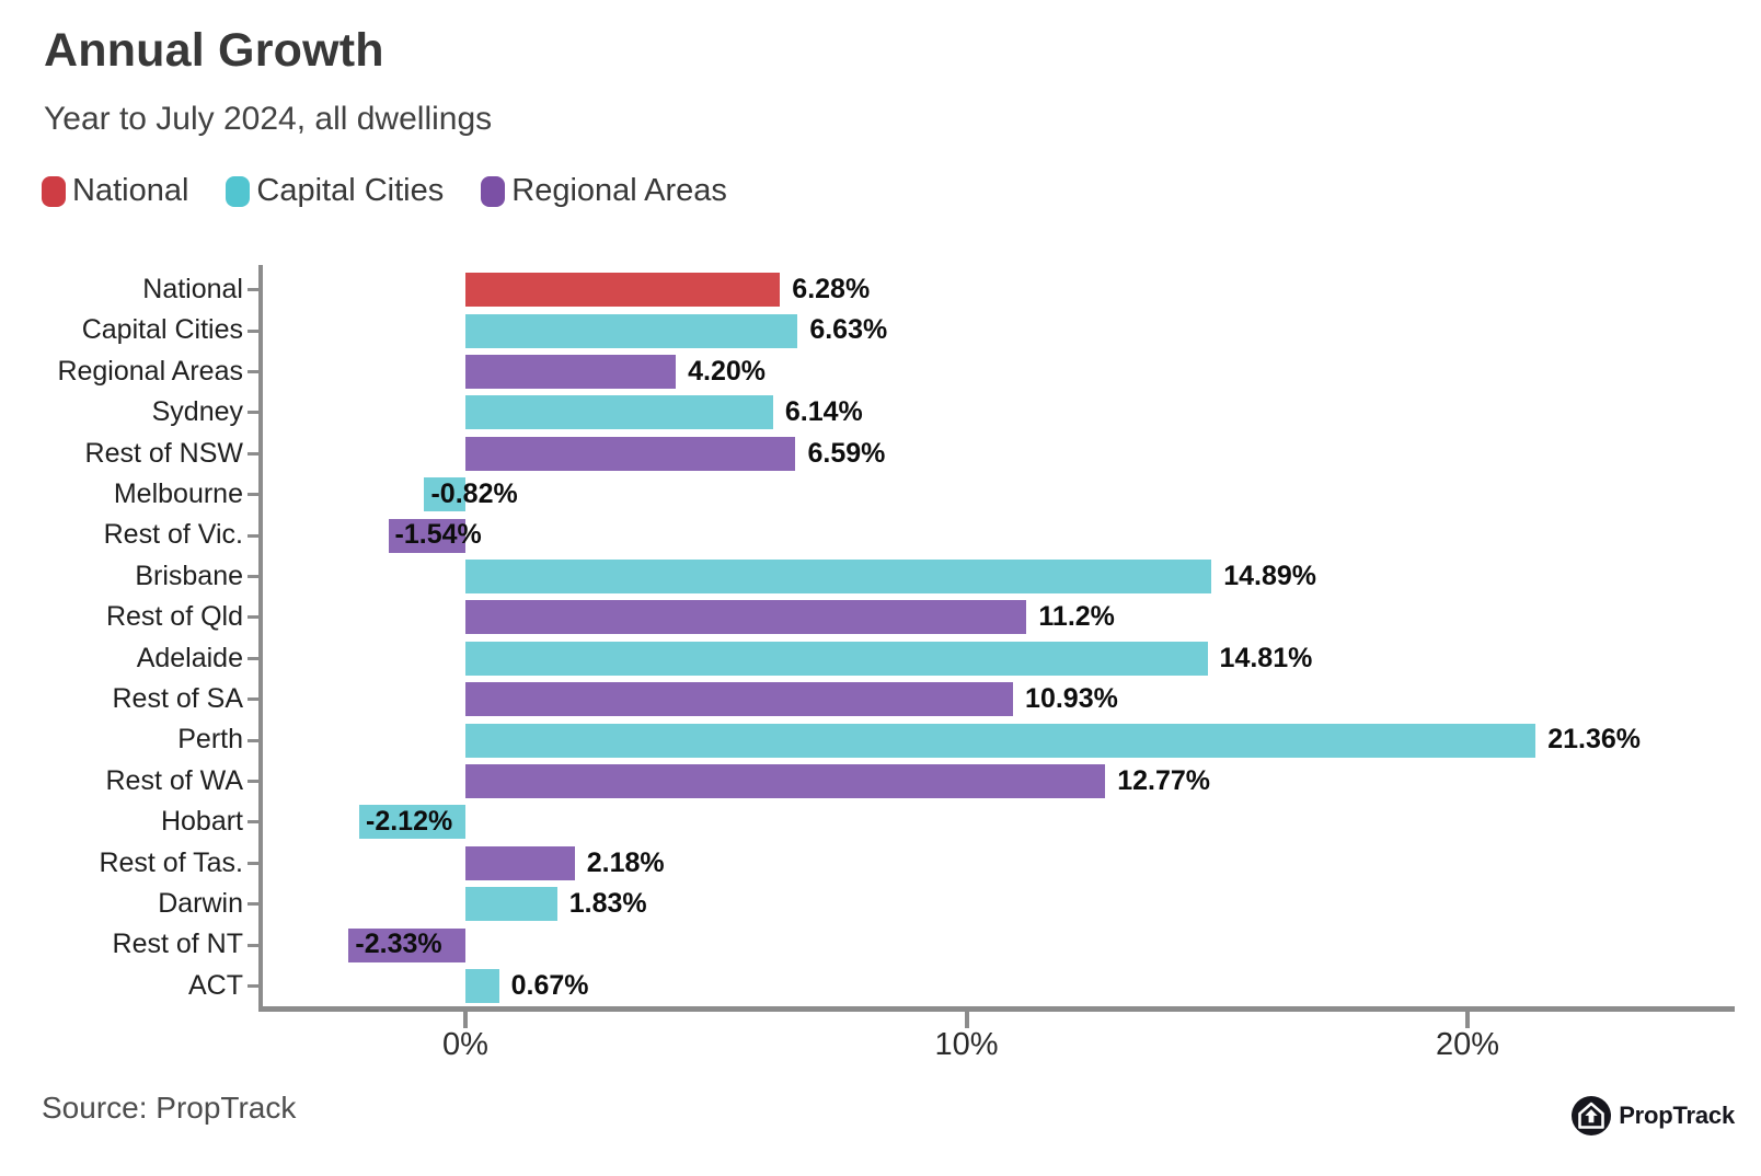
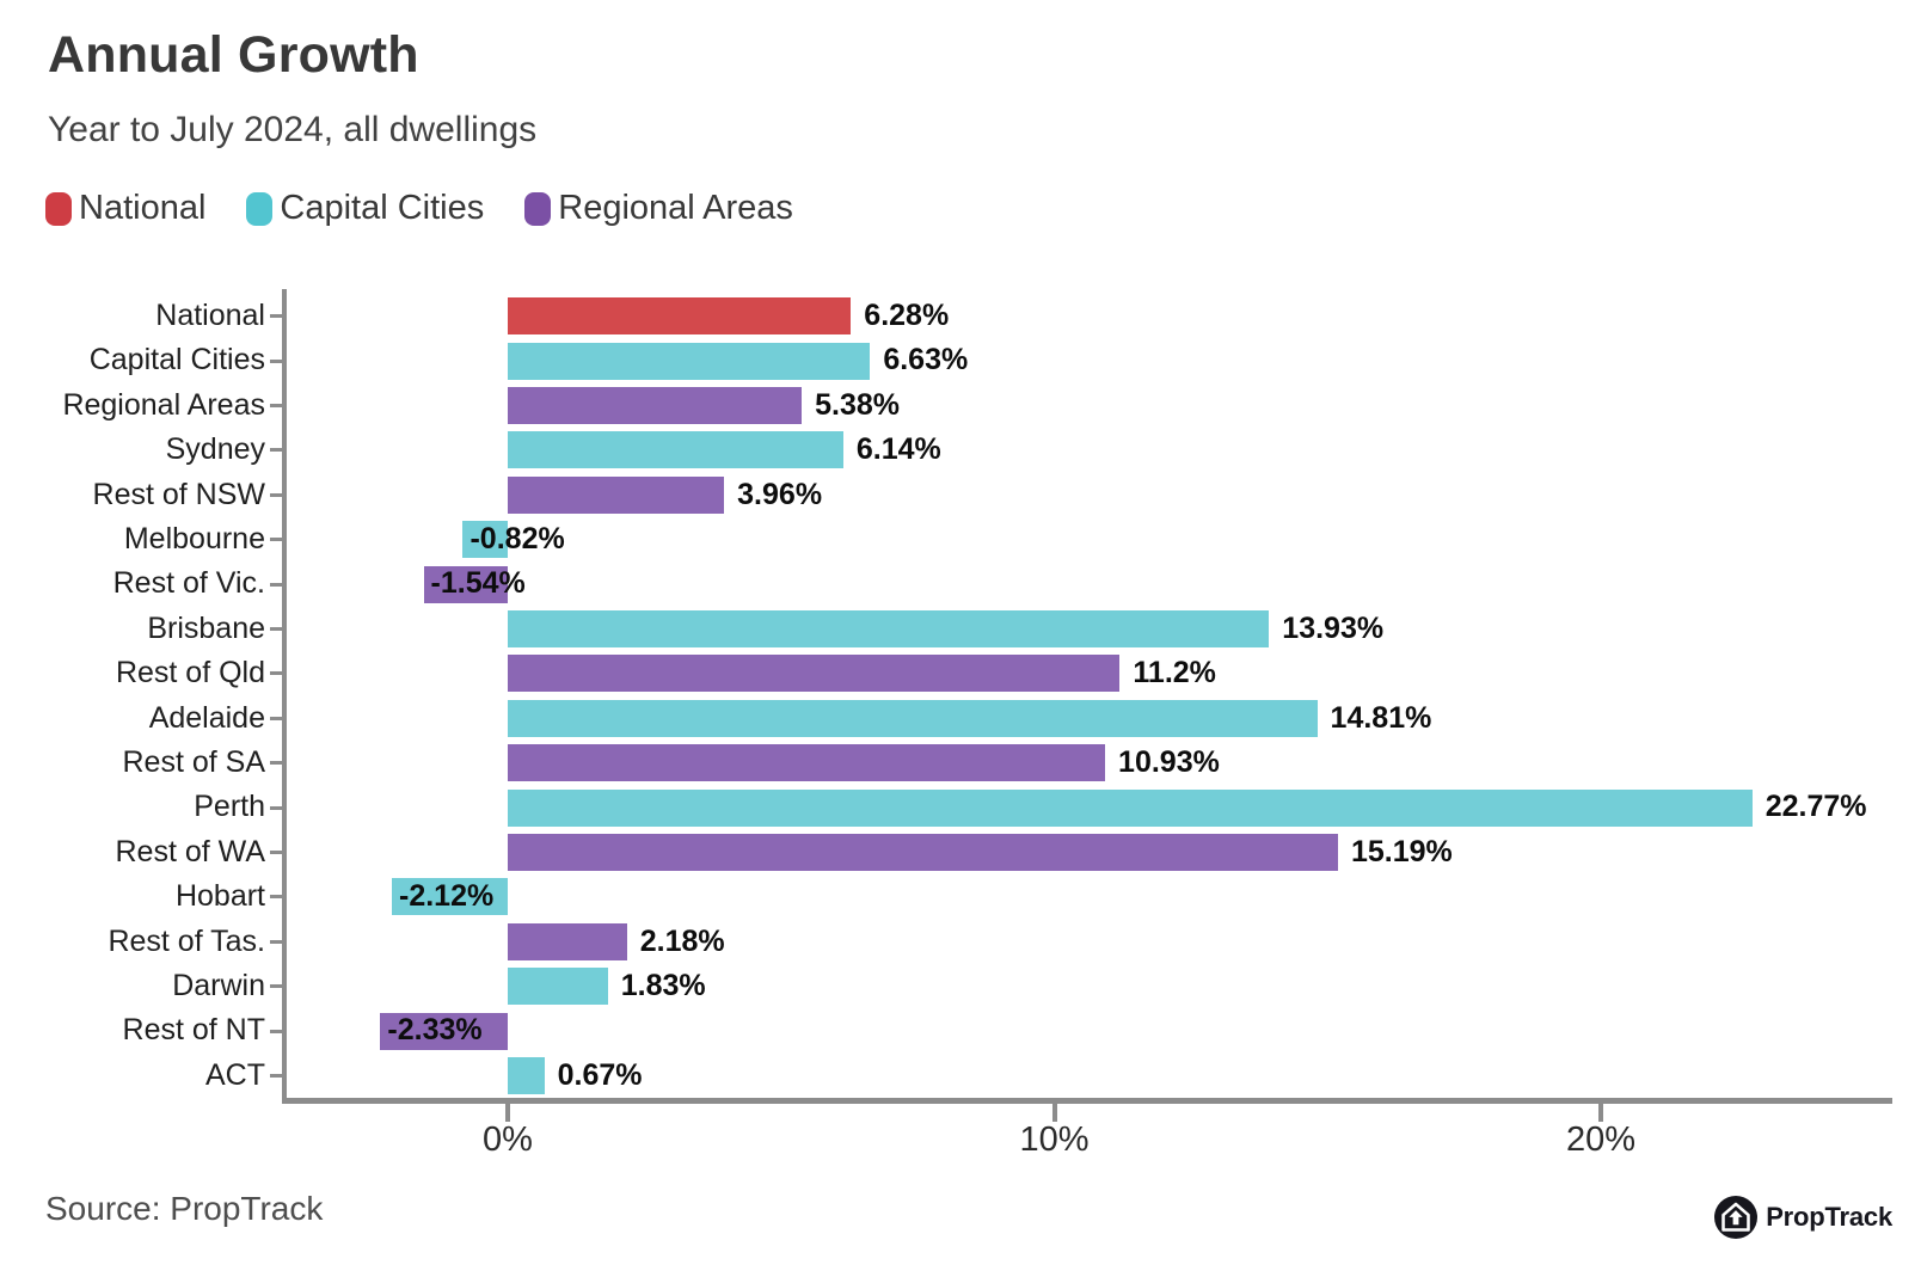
Regional Areas: 4.20% -> 5.38%
Rest of NSW: 6.59% -> 3.96%
Brisbane: 14.89% -> 13.93%
Perth: 21.36% -> 22.77%
Rest of WA: 12.77% -> 15.19%
